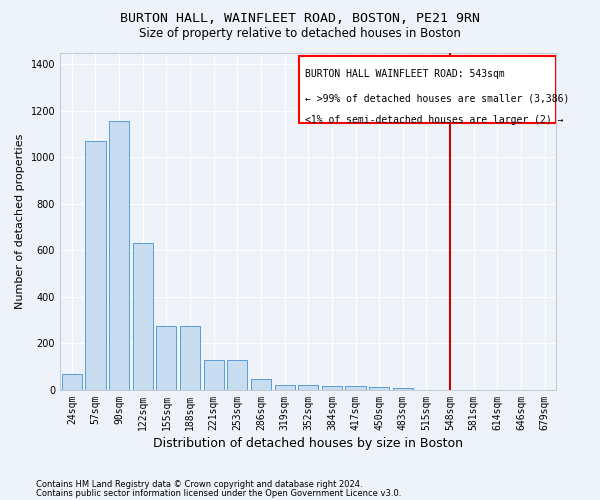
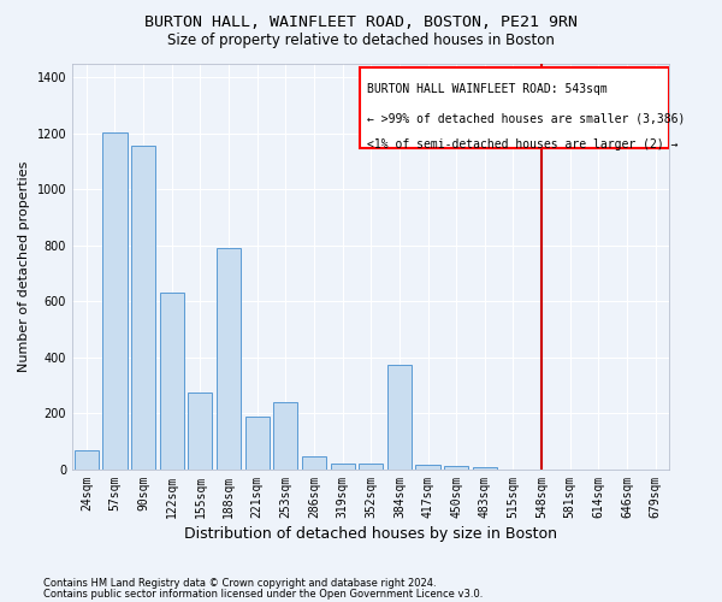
57sqm: 1070 -> 1205
188sqm: 275 -> 790
221sqm: 130 -> 190
253sqm: 130 -> 240
384sqm: 15 -> 375
